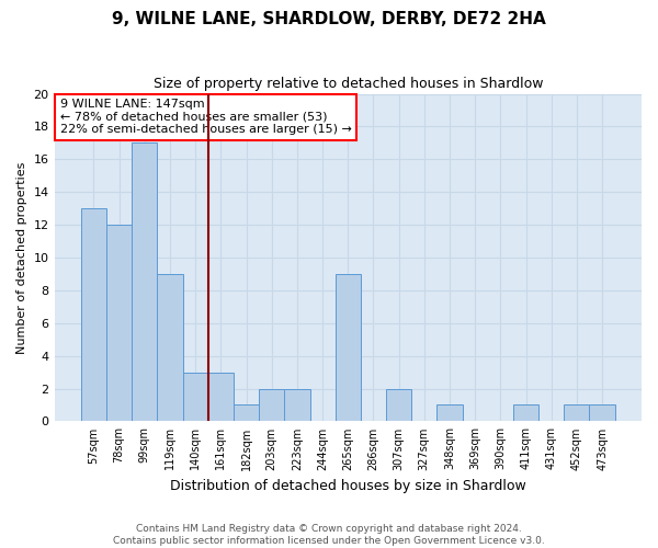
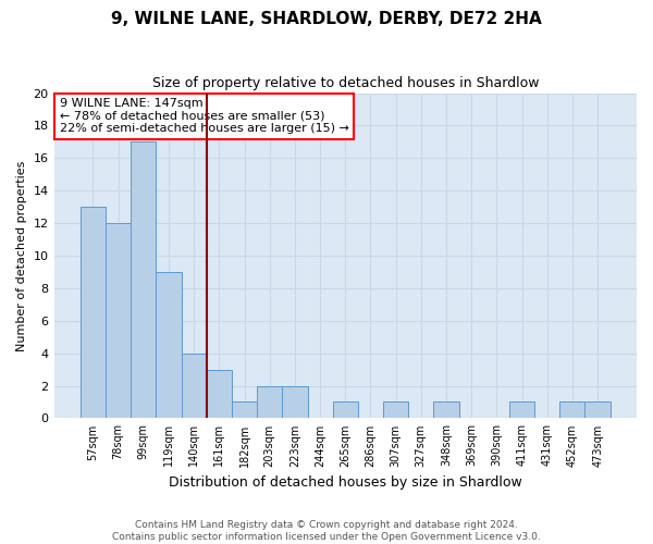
140sqm: 3 -> 4
265sqm: 9 -> 1
307sqm: 2 -> 1
